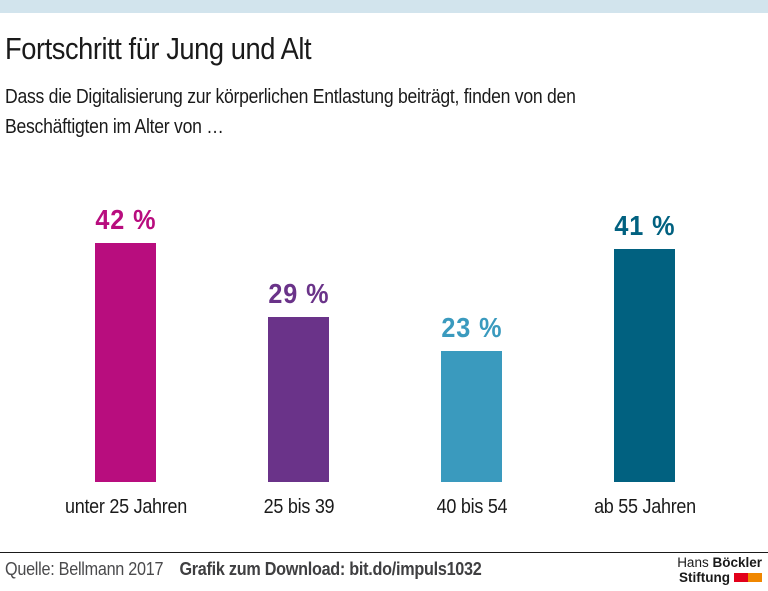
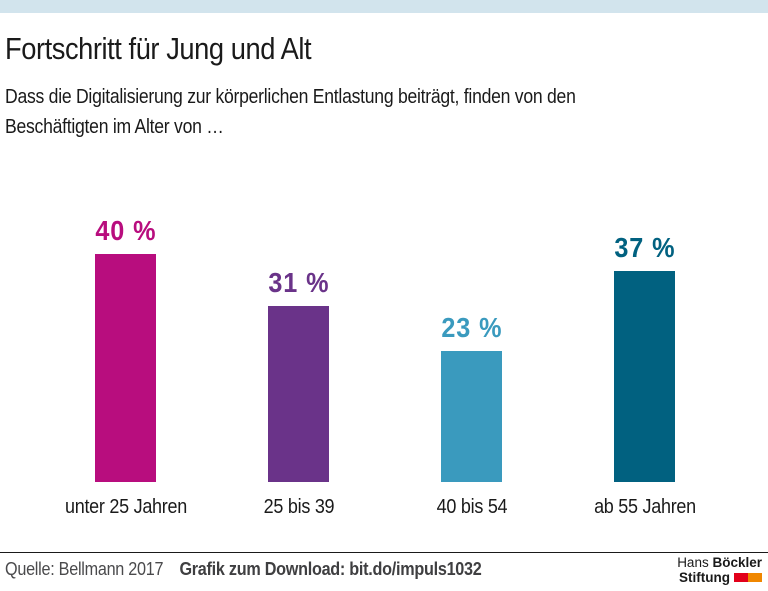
unter 25 Jahren: 42 -> 40
25 bis 39: 29 -> 31
ab 55 Jahren: 41 -> 37
